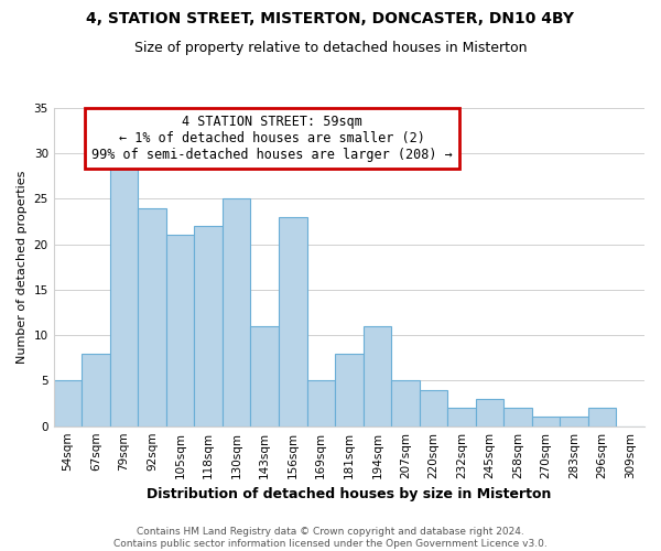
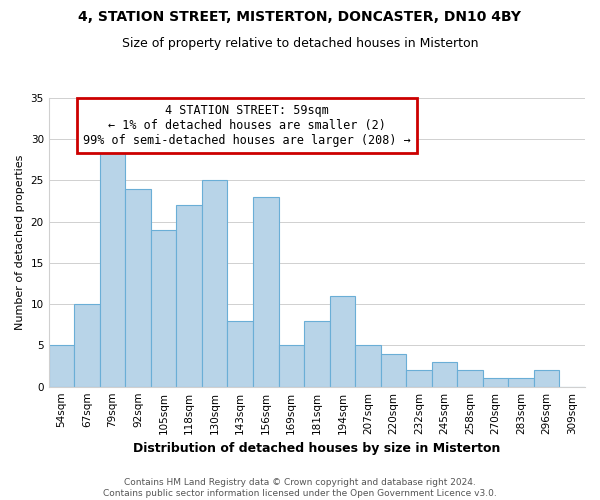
67sqm: 8 -> 10
105sqm: 21 -> 19
143sqm: 11 -> 8
